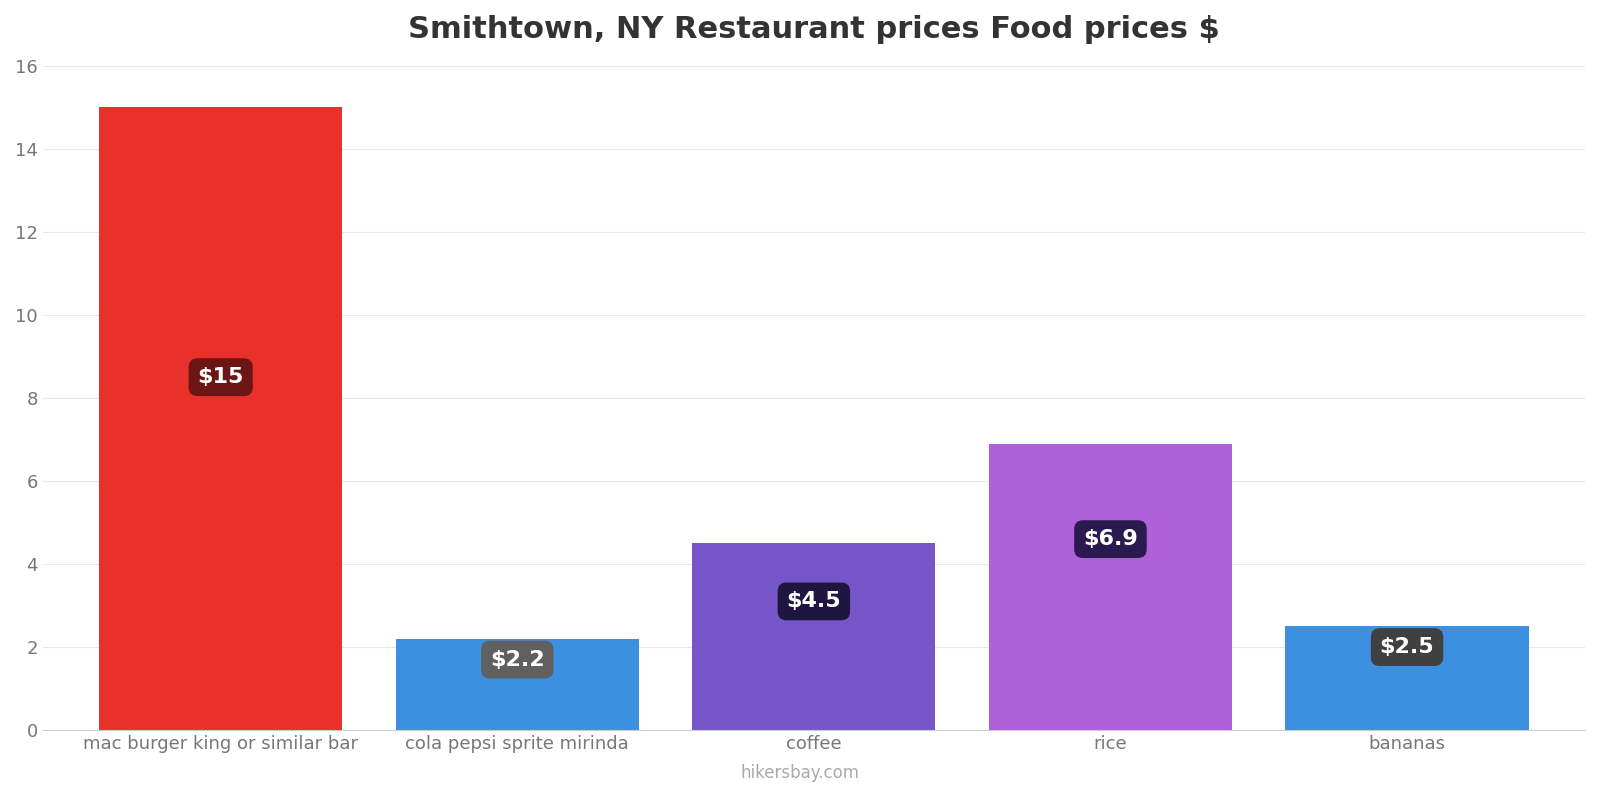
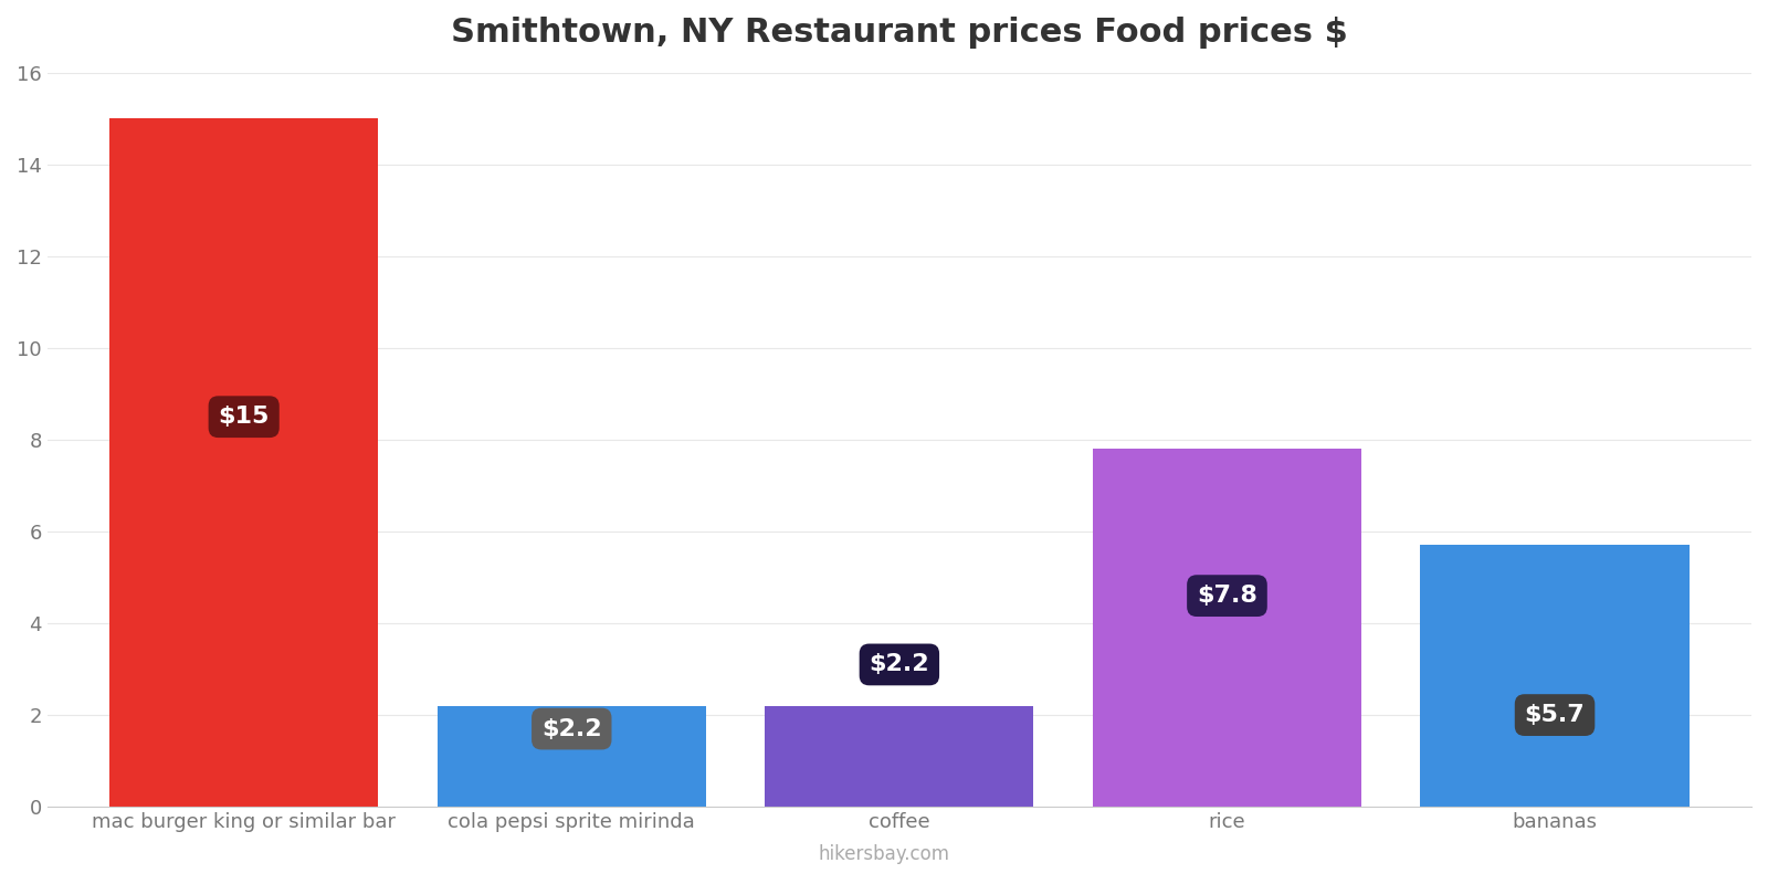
coffee: $4.5 -> $2.2
rice: $6.9 -> $7.8
bananas: $2.5 -> $5.7
